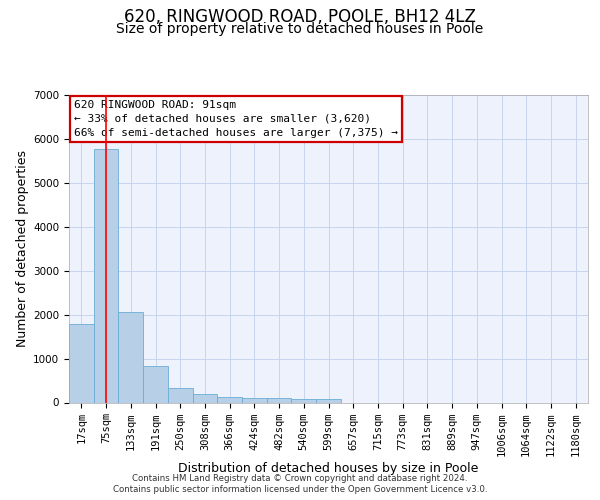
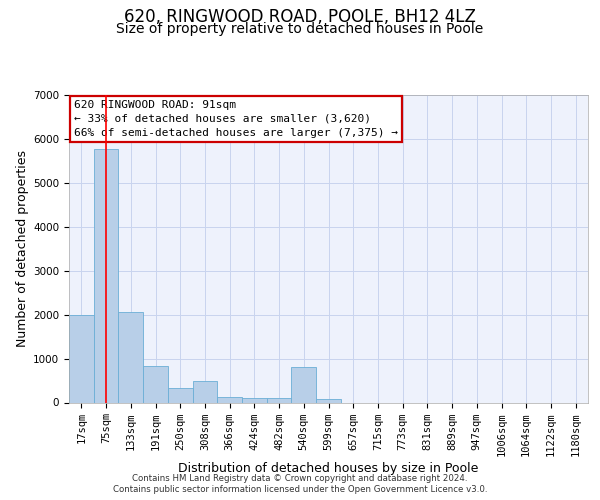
17sqm: 1780 -> 2000
308sqm: 200 -> 500
540sqm: 80 -> 800
